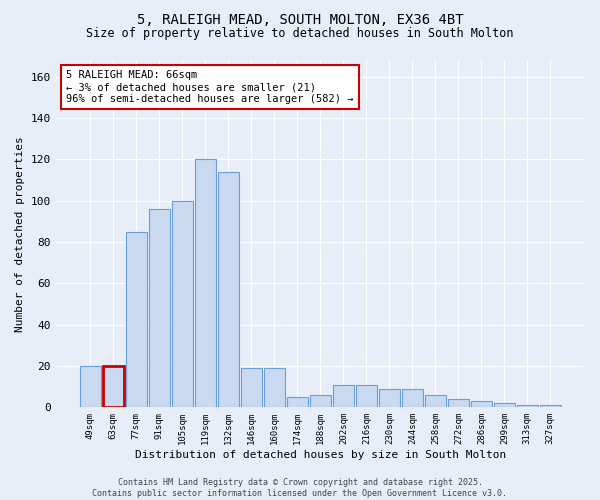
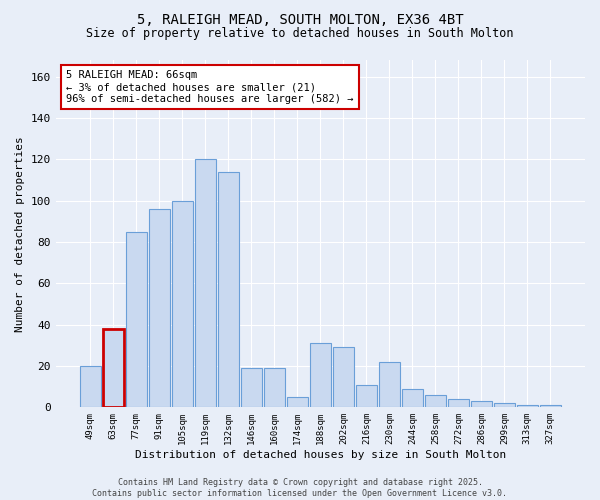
63sqm: 20 -> 38
188sqm: 6 -> 31
202sqm: 11 -> 29
230sqm: 9 -> 22
